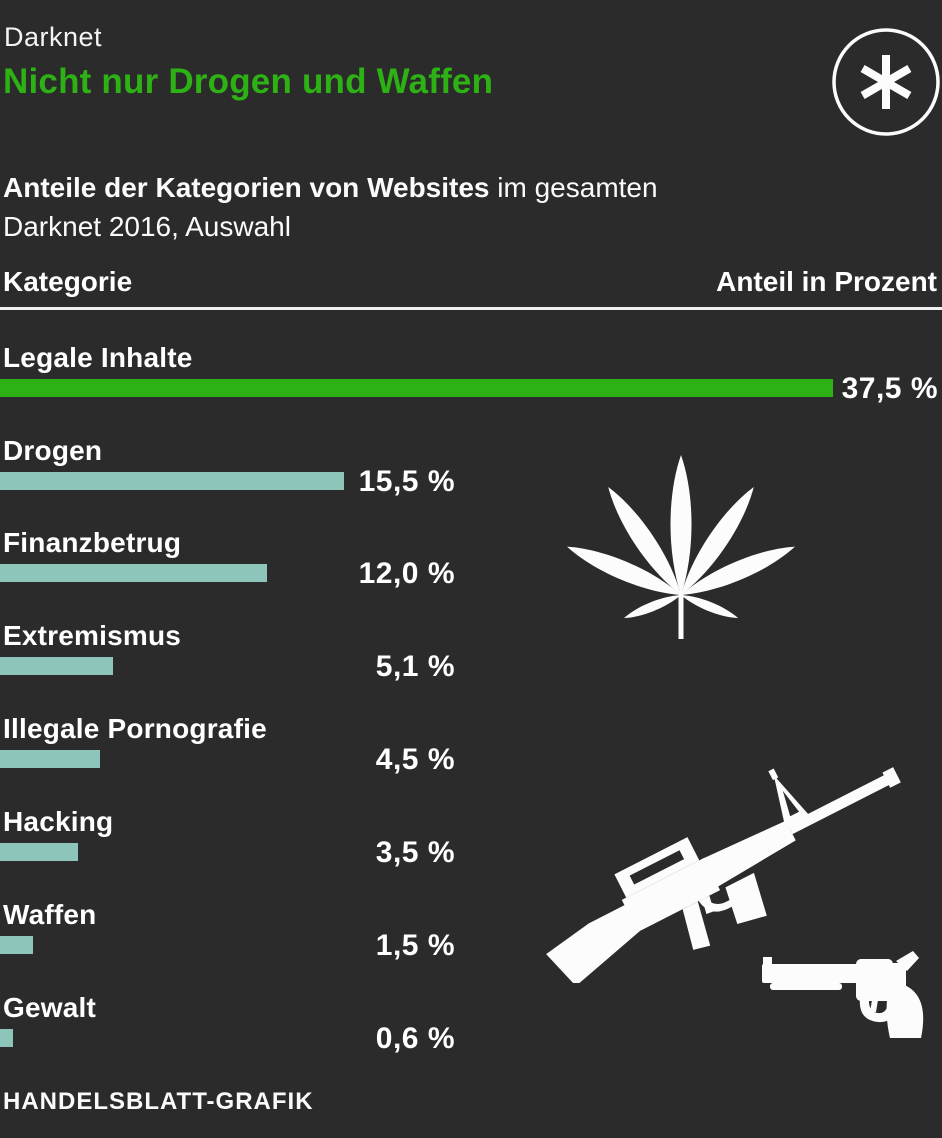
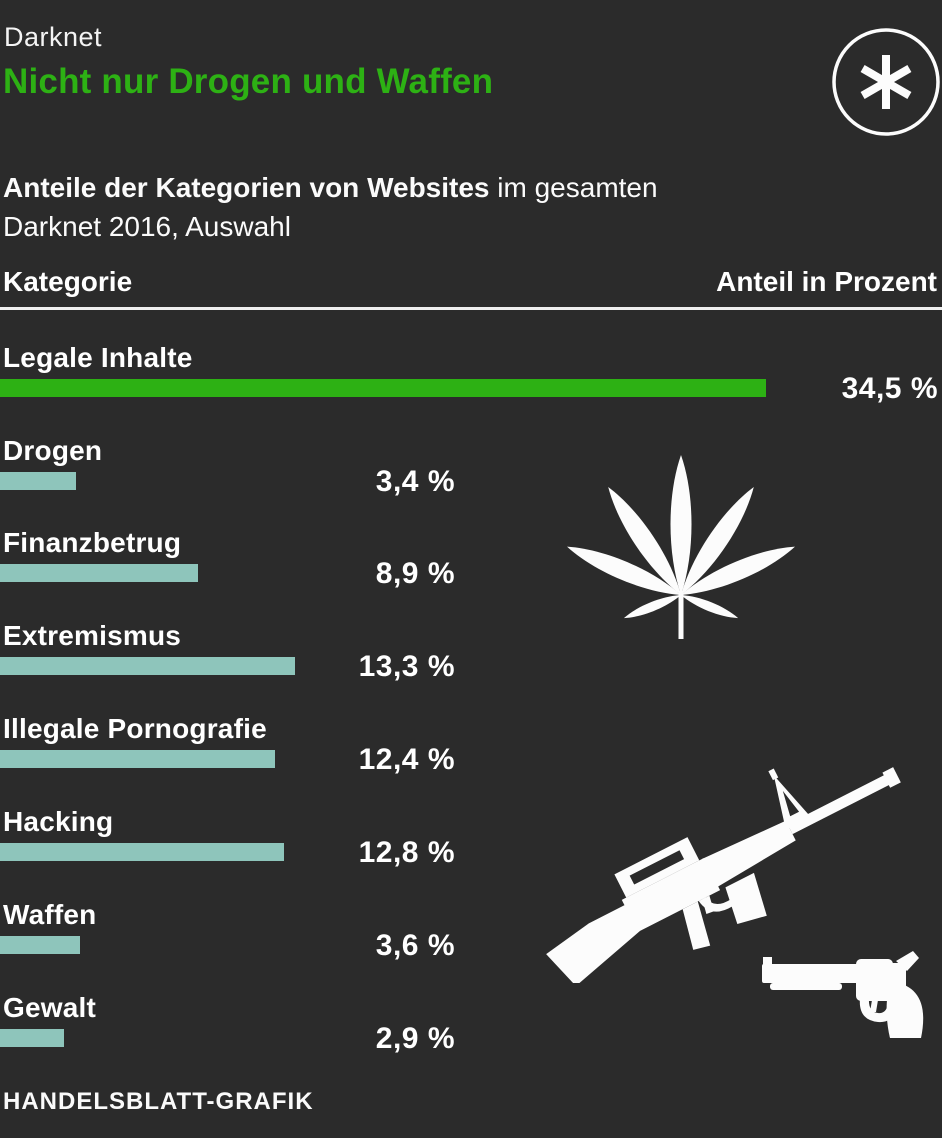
Legale Inhalte: 37,5 -> 34,5
Drogen: 15,5 -> 3,4
Finanzbetrug: 12,0 -> 8,9
Extremismus: 5,1 -> 13,3
Illegale Pornografie: 4,5 -> 12,4
Hacking: 3,5 -> 12,8
Waffen: 1,5 -> 3,6
Gewalt: 0,6 -> 2,9
